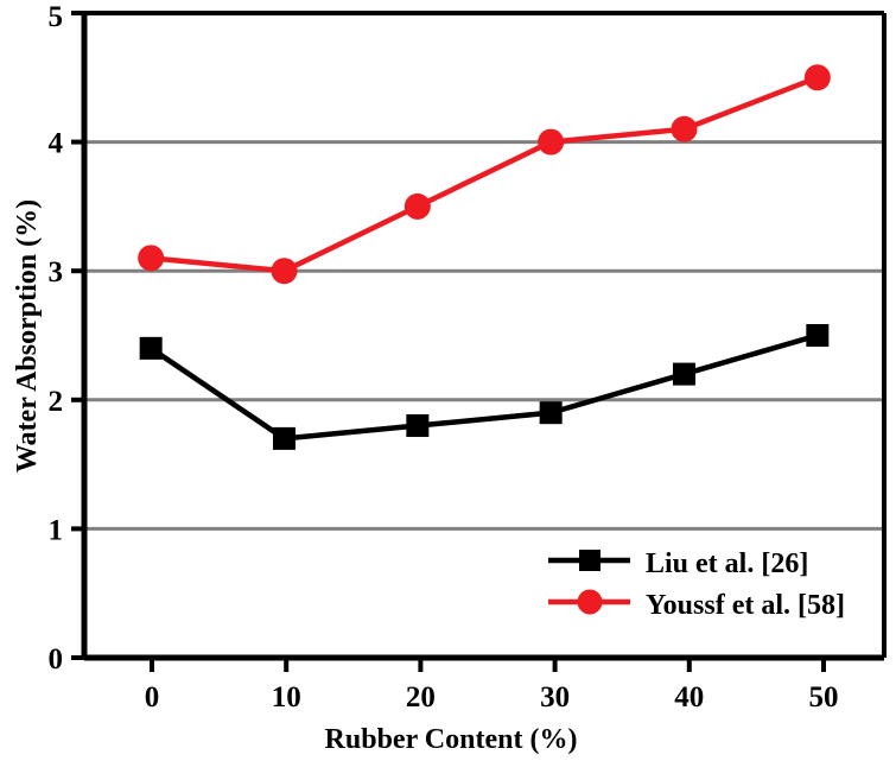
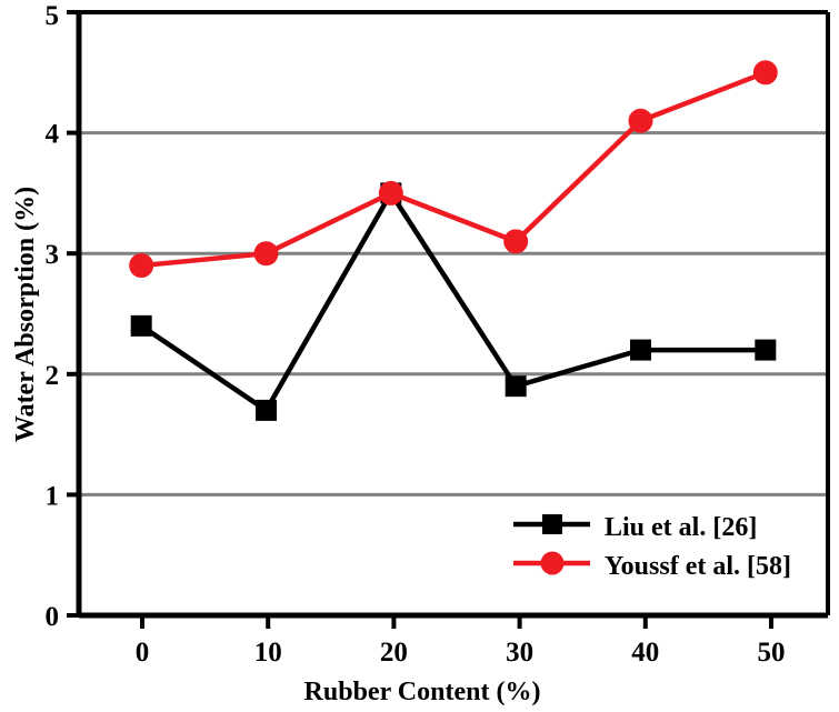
Youssf et al. [58]/0: 3.1 -> 2.9
Liu et al. [26]/20: 1.8 -> 3.5
Youssf et al. [58]/30: 4.0 -> 3.1
Liu et al. [26]/50: 2.5 -> 2.2
